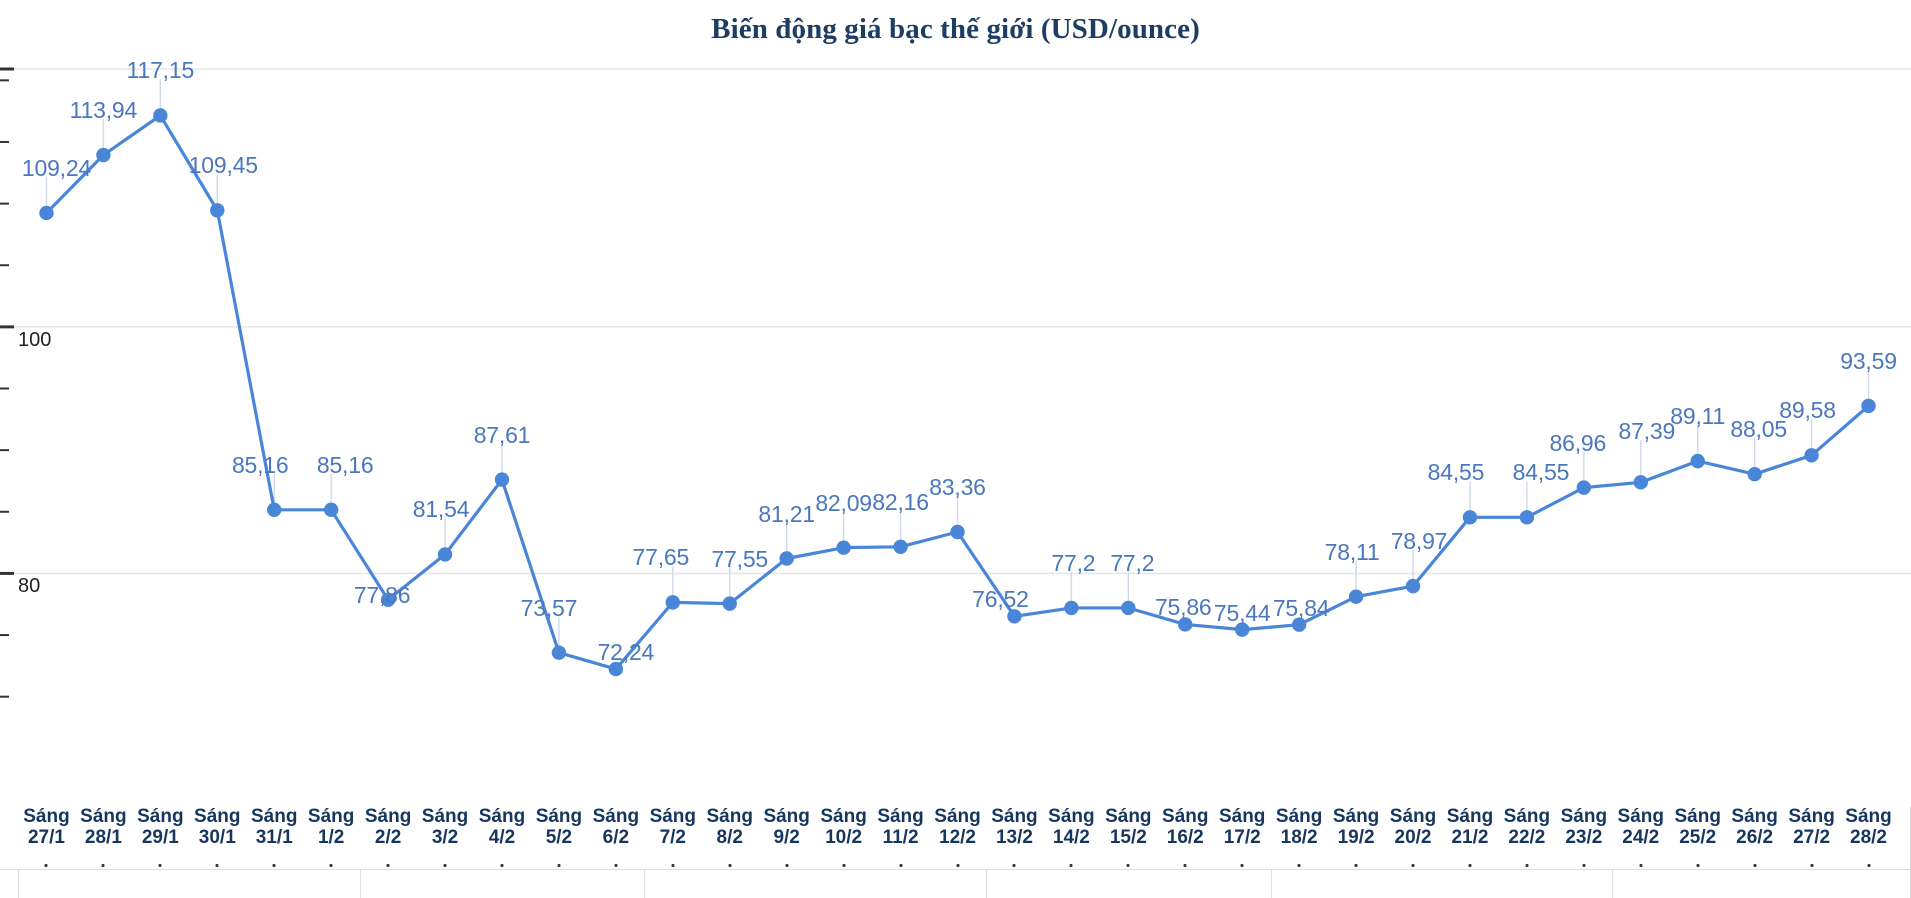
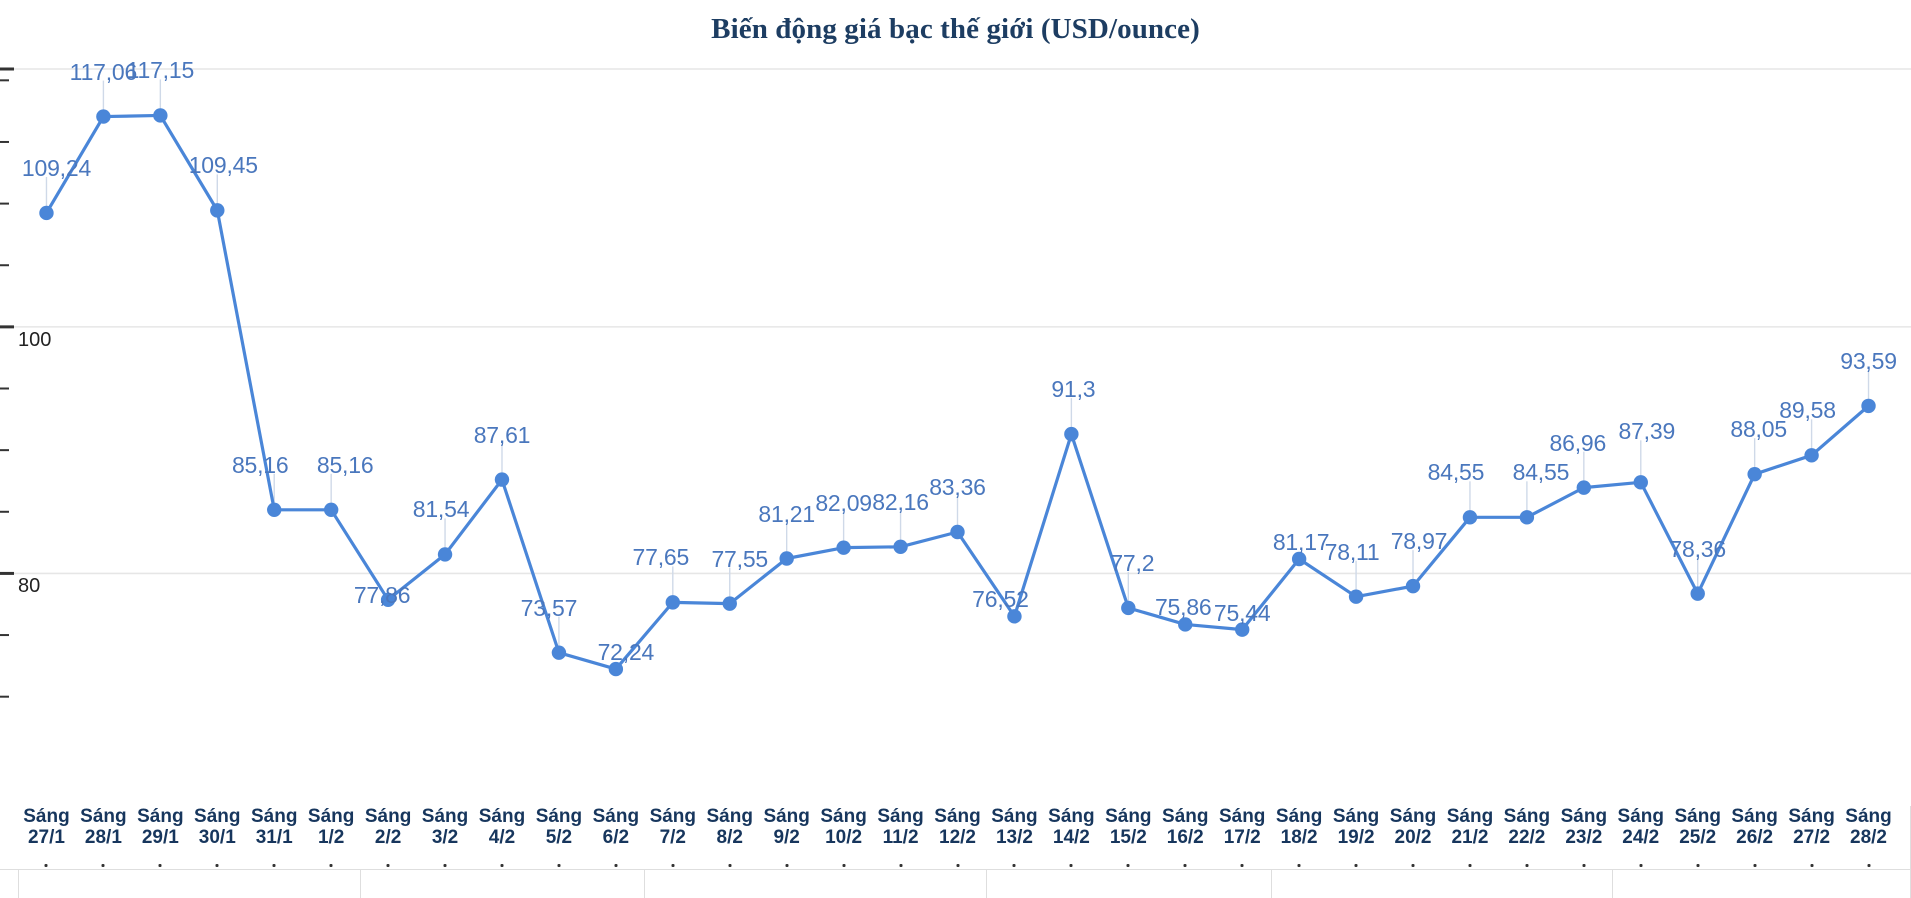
Sáng 28/1: 113,94 -> 117,06
Sáng 14/2: 77,2 -> 91,3
Sáng 18/2: 75,84 -> 81,17
Sáng 25/2: 89,11 -> 78,36
